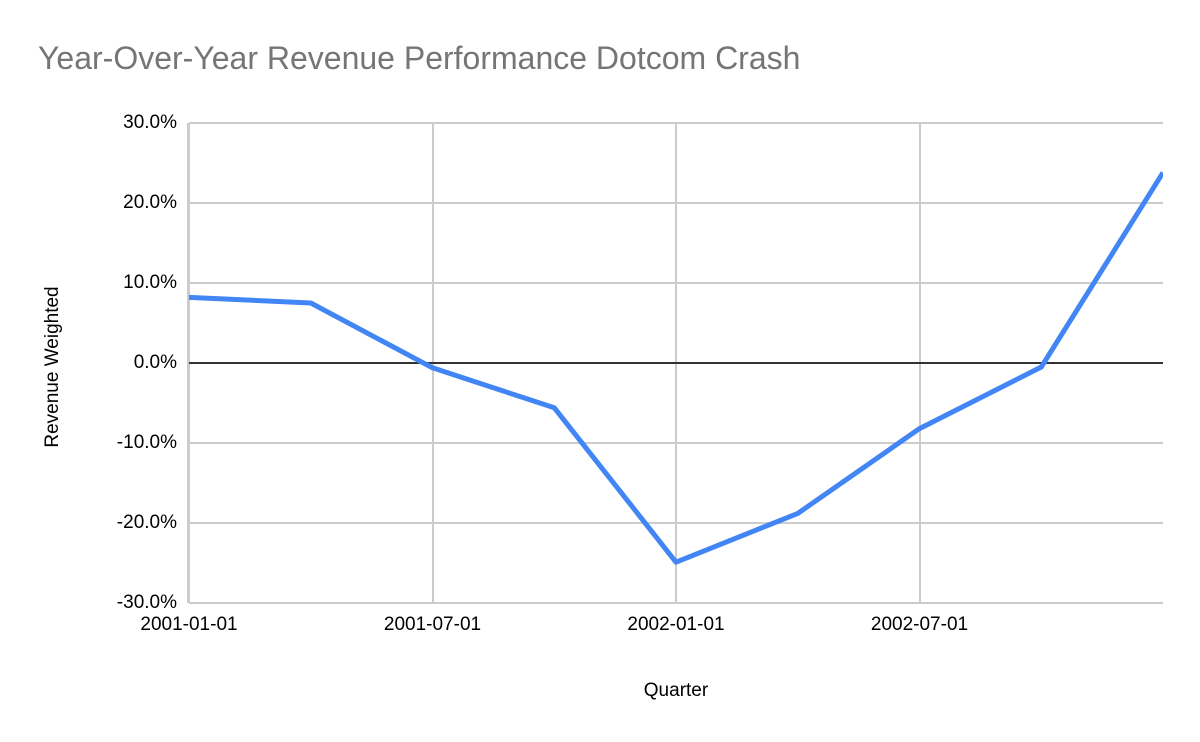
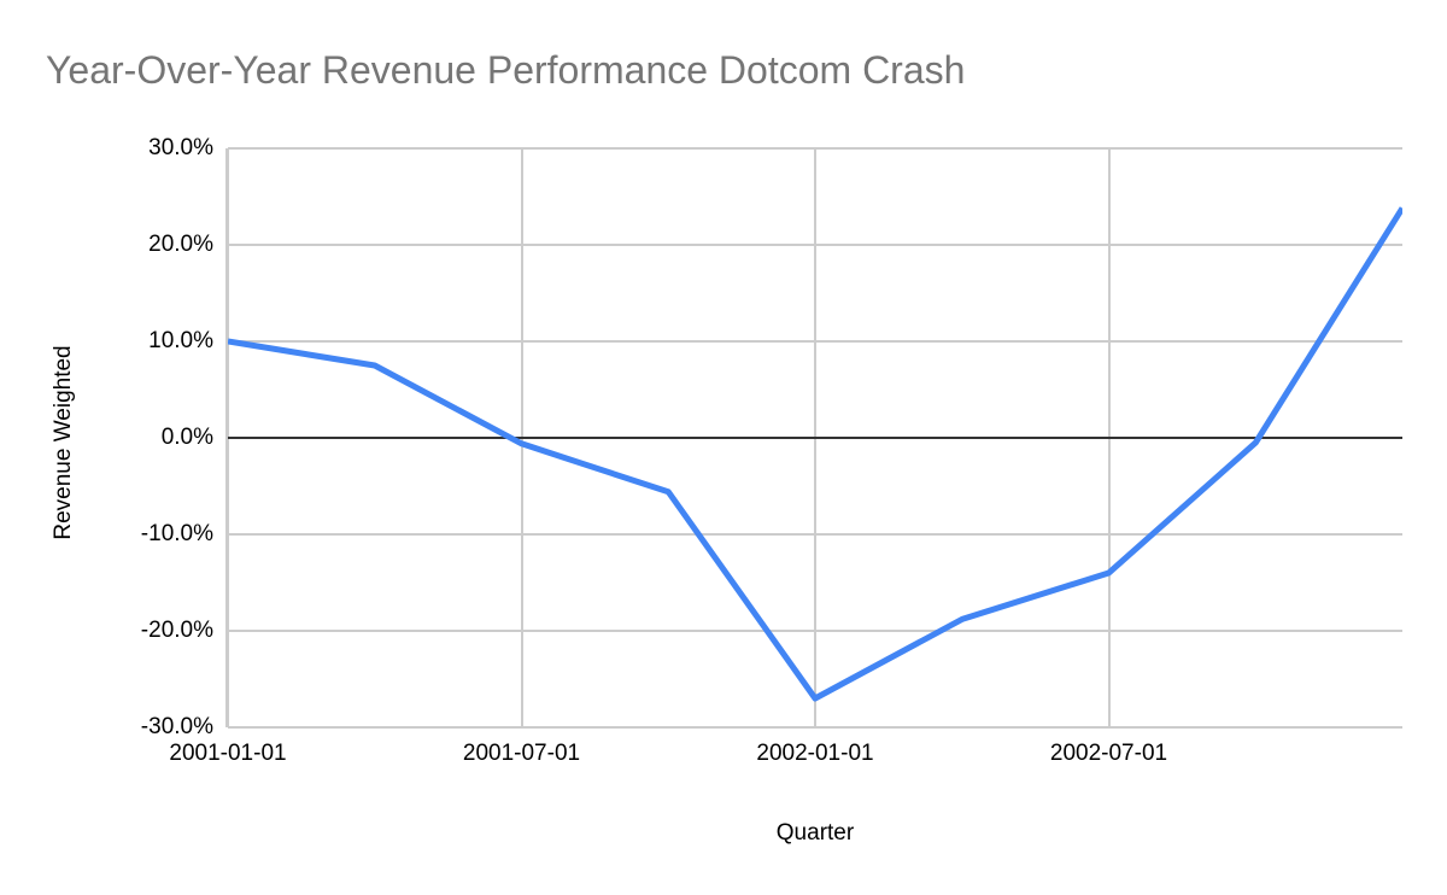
2001-01-01: 8% -> 10%
2002-01-01: -25% -> -27%
2002-07-01: -8% -> -14%
